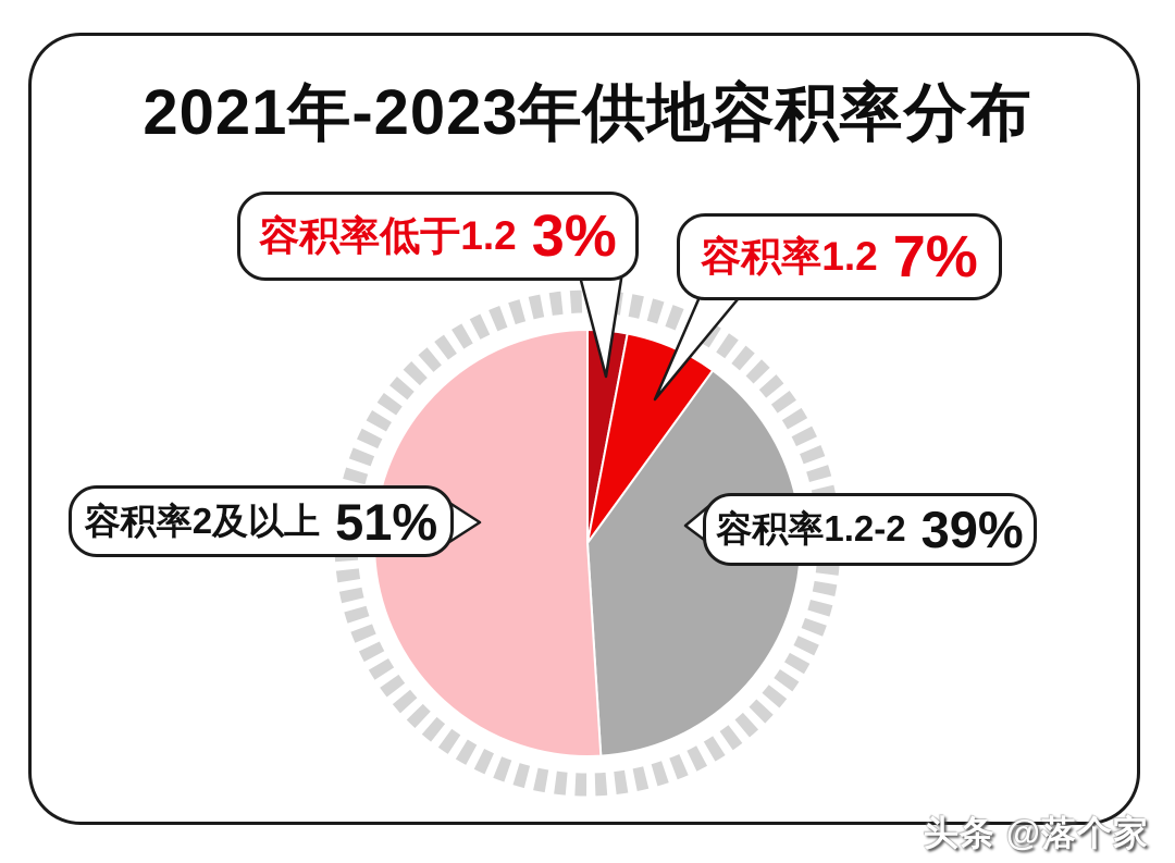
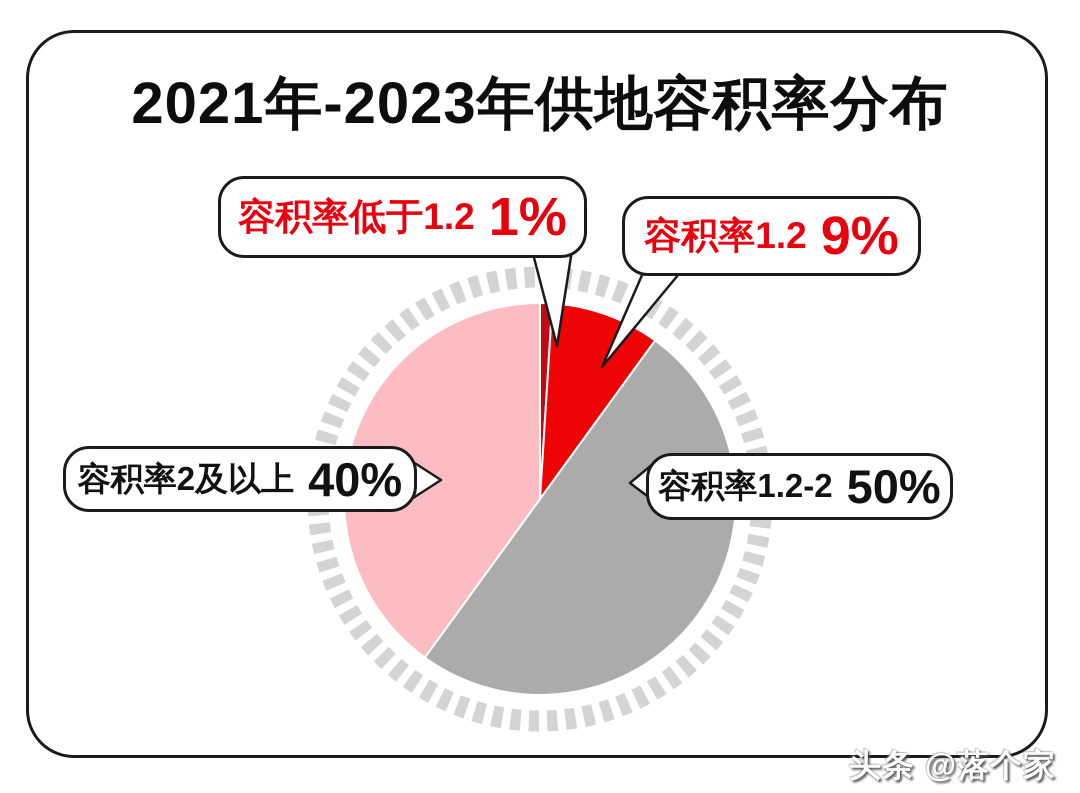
容积率低于1.2: 3% -> 1%
容积率1.2: 7% -> 9%
容积率1.2-2: 39% -> 50%
容积率2及以上: 51% -> 40%
